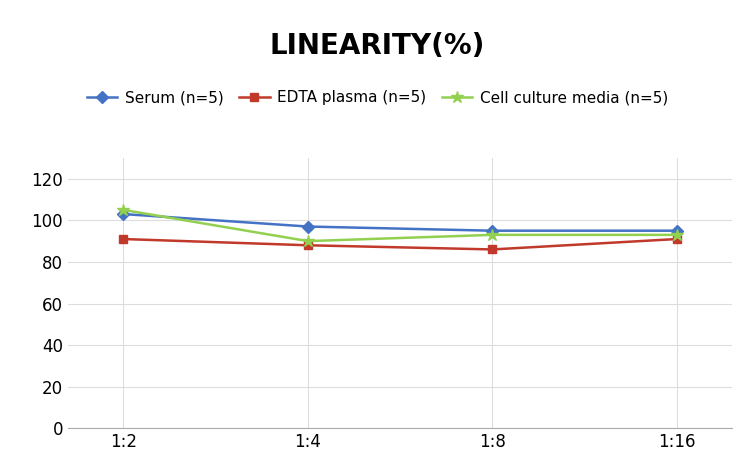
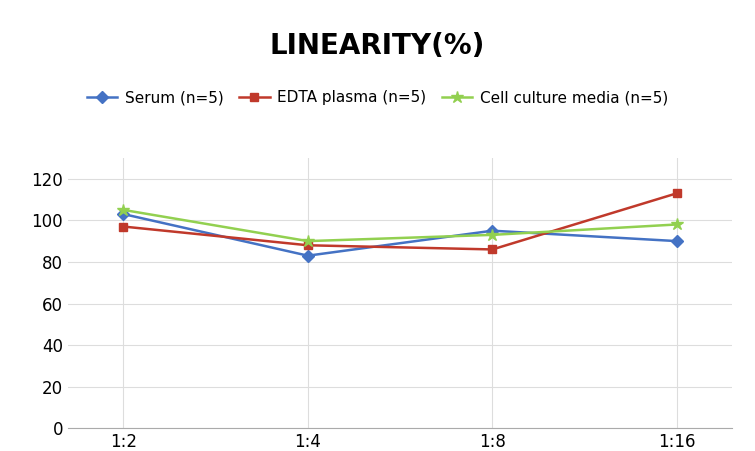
EDTA plasma (n=5)/1:2: 91 -> 97
Serum (n=5)/1:4: 97 -> 83
Serum (n=5)/1:16: 95 -> 90
EDTA plasma (n=5)/1:16: 91 -> 113
Cell culture media (n=5)/1:16: 93 -> 98
